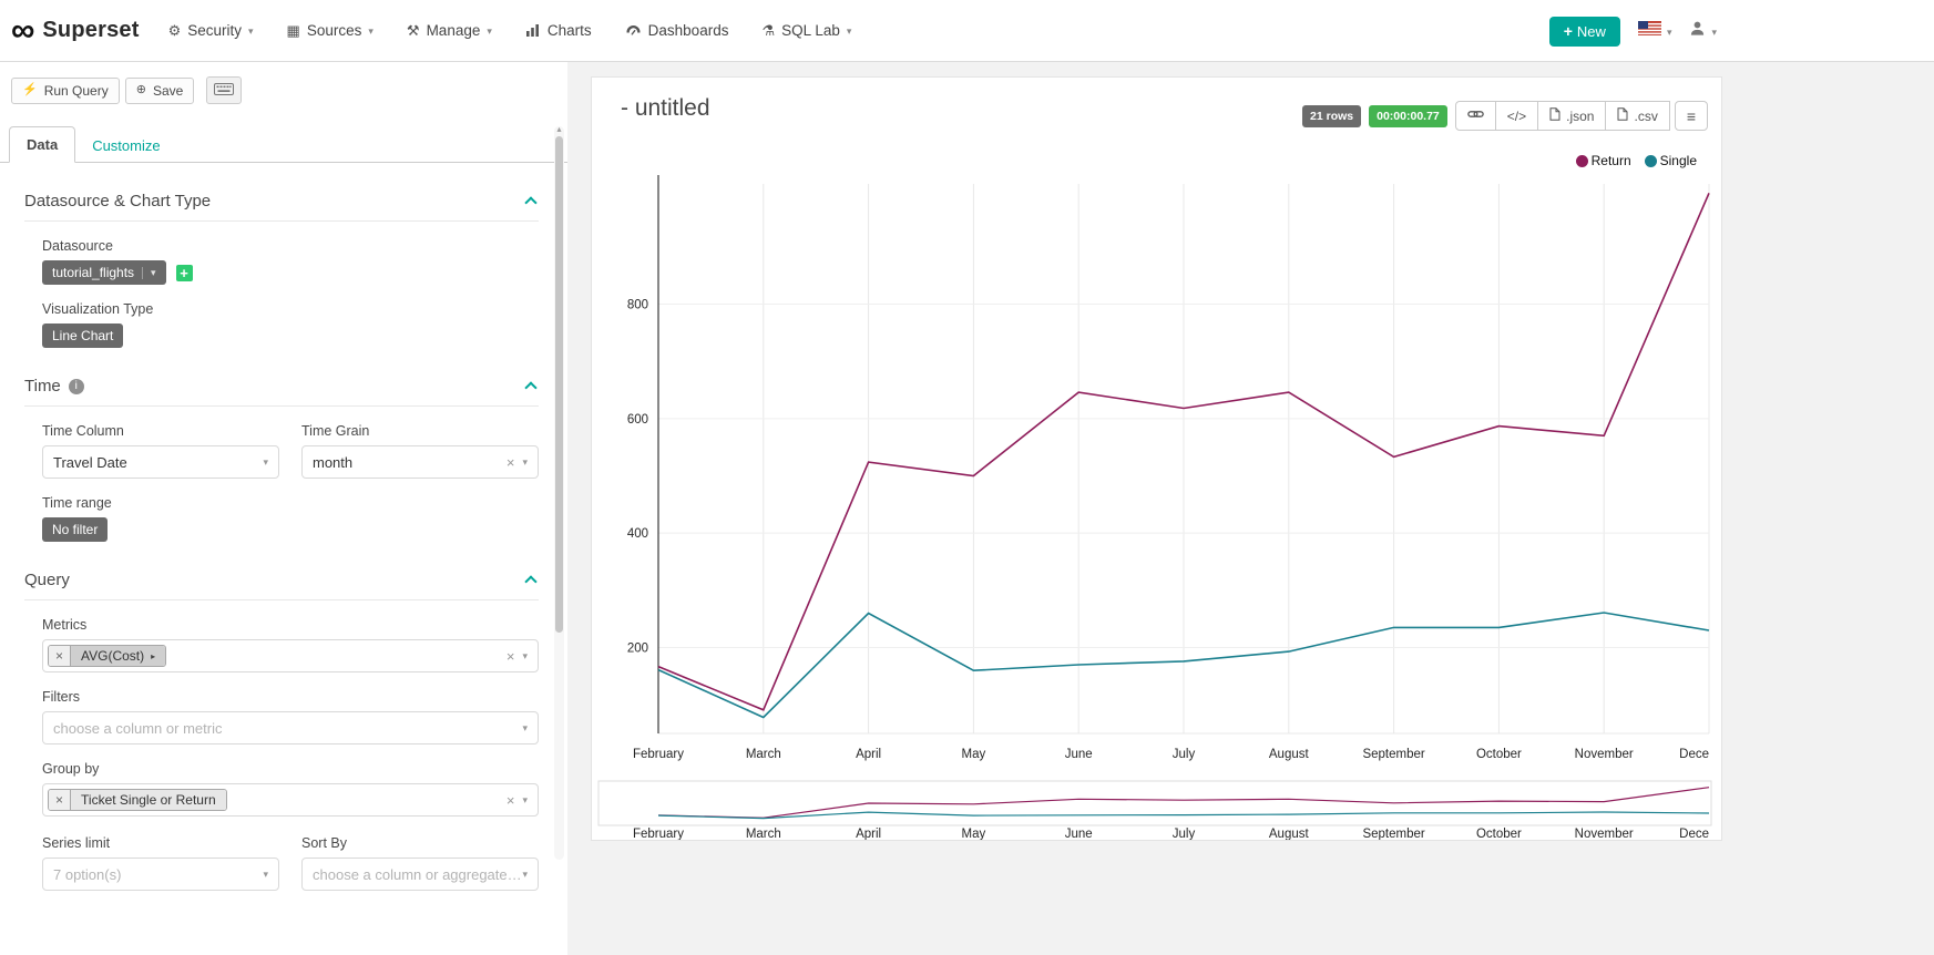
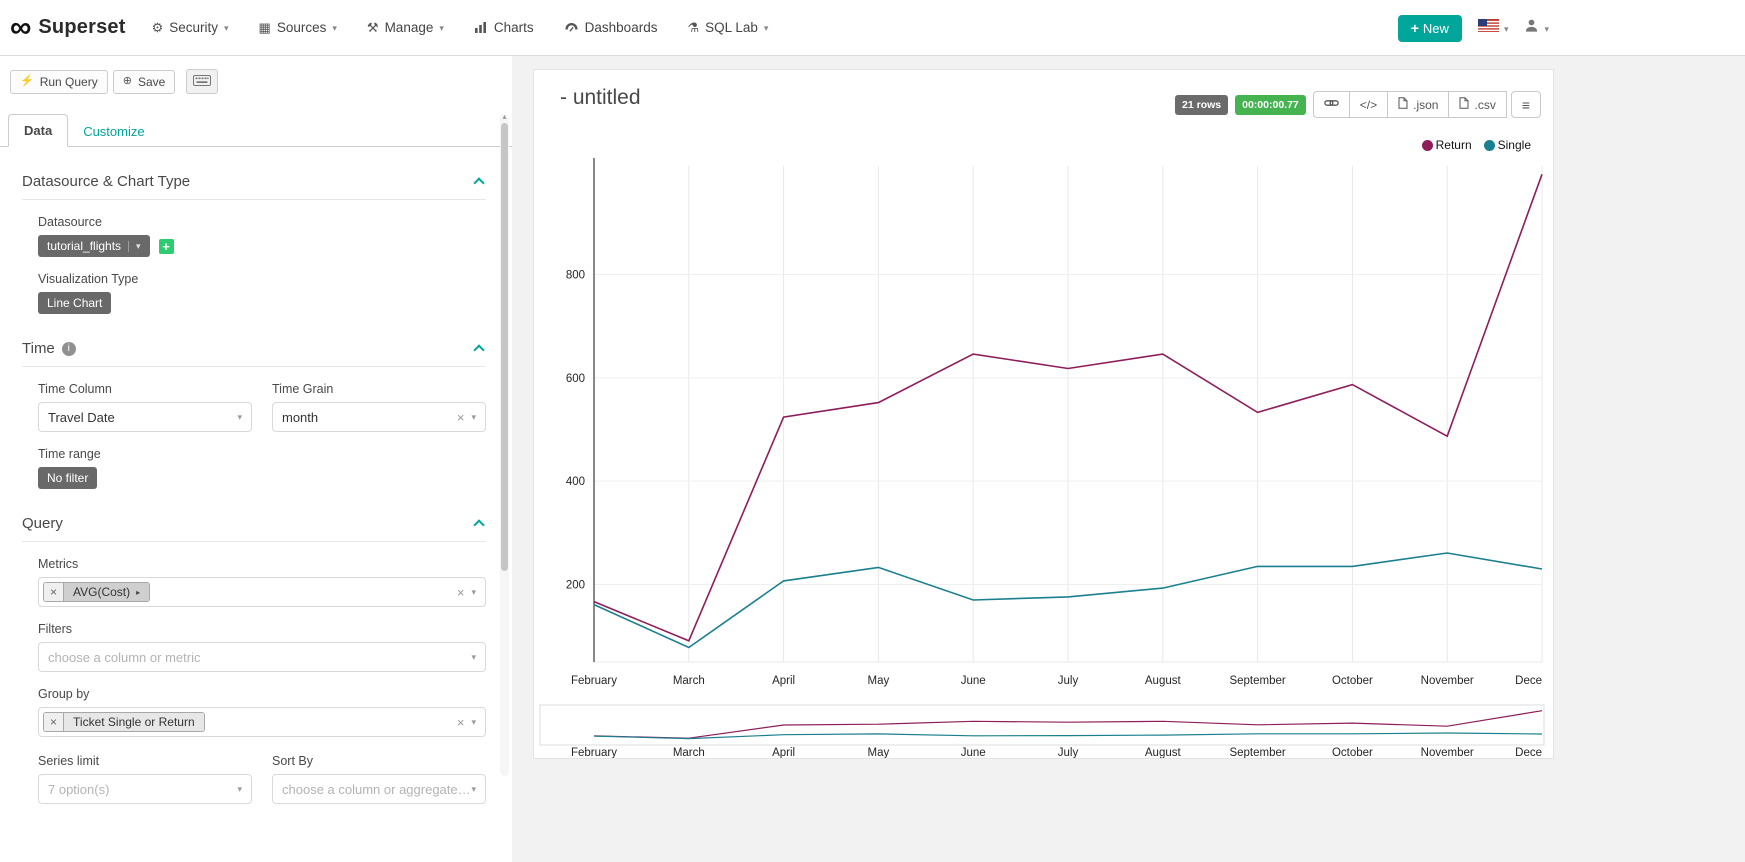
Single/April: 260 -> 210
Return/May: 500 -> 550
Single/May: 160 -> 230
Return/November: 570 -> 490
